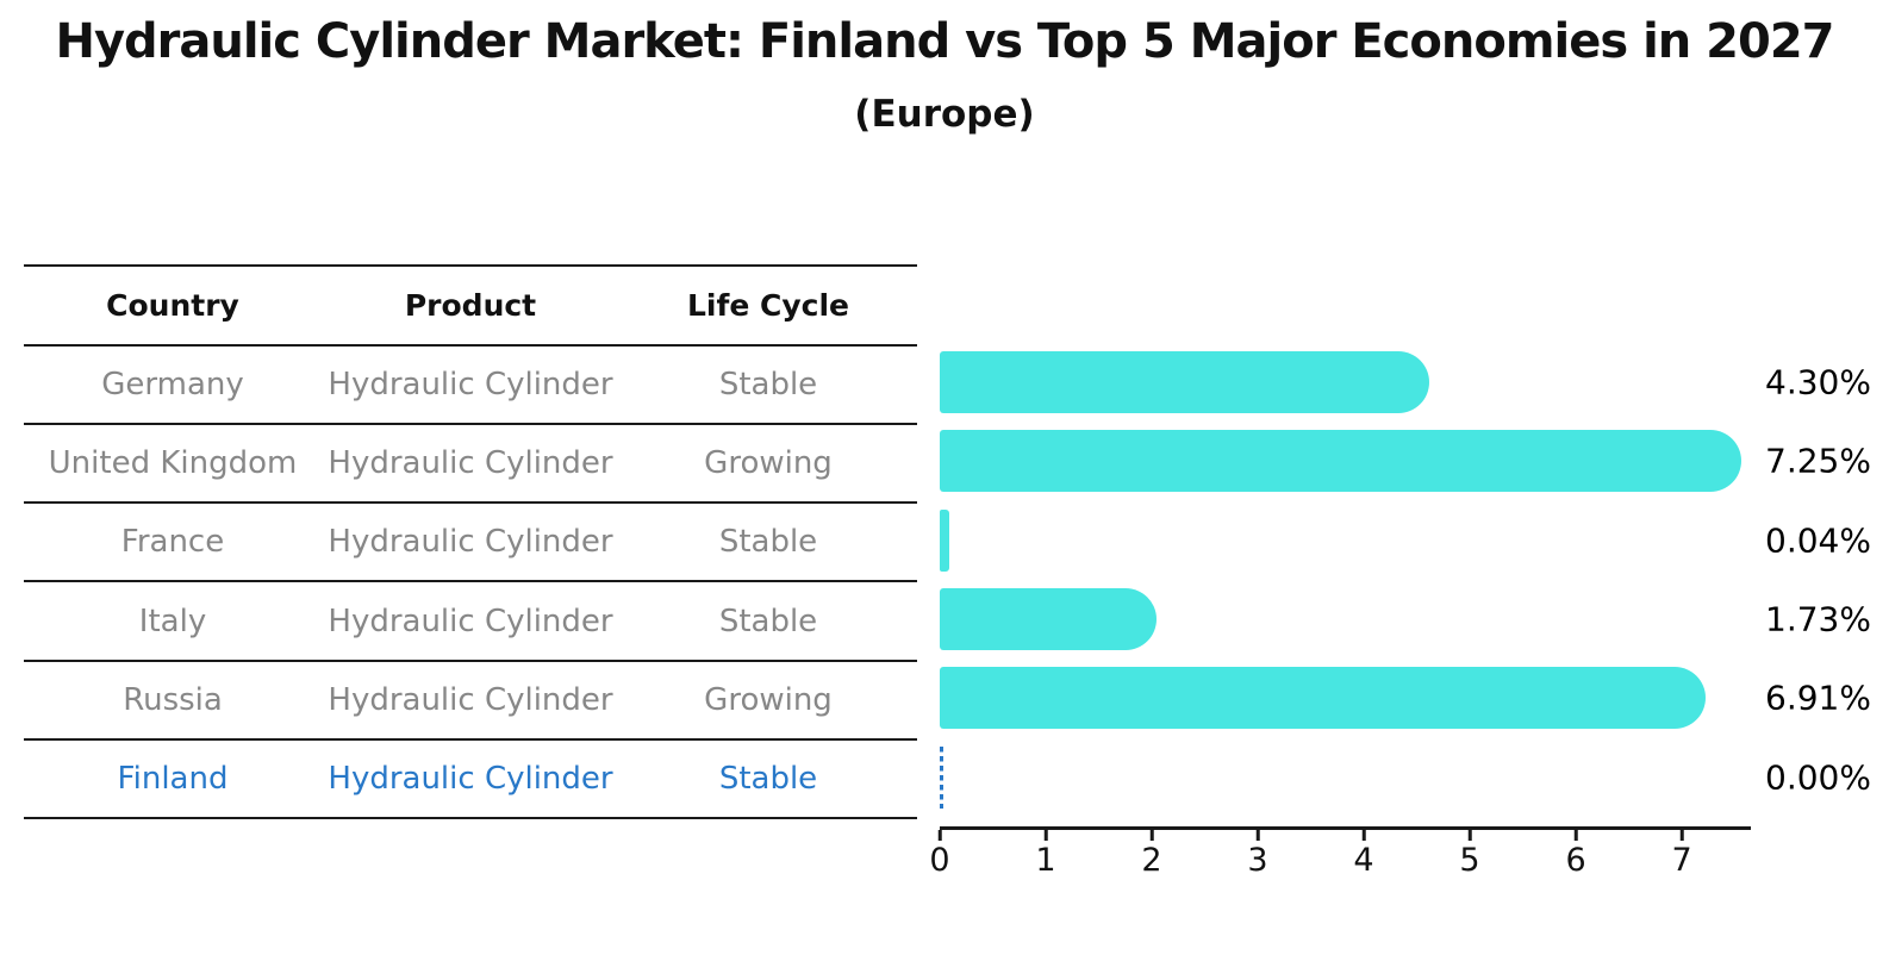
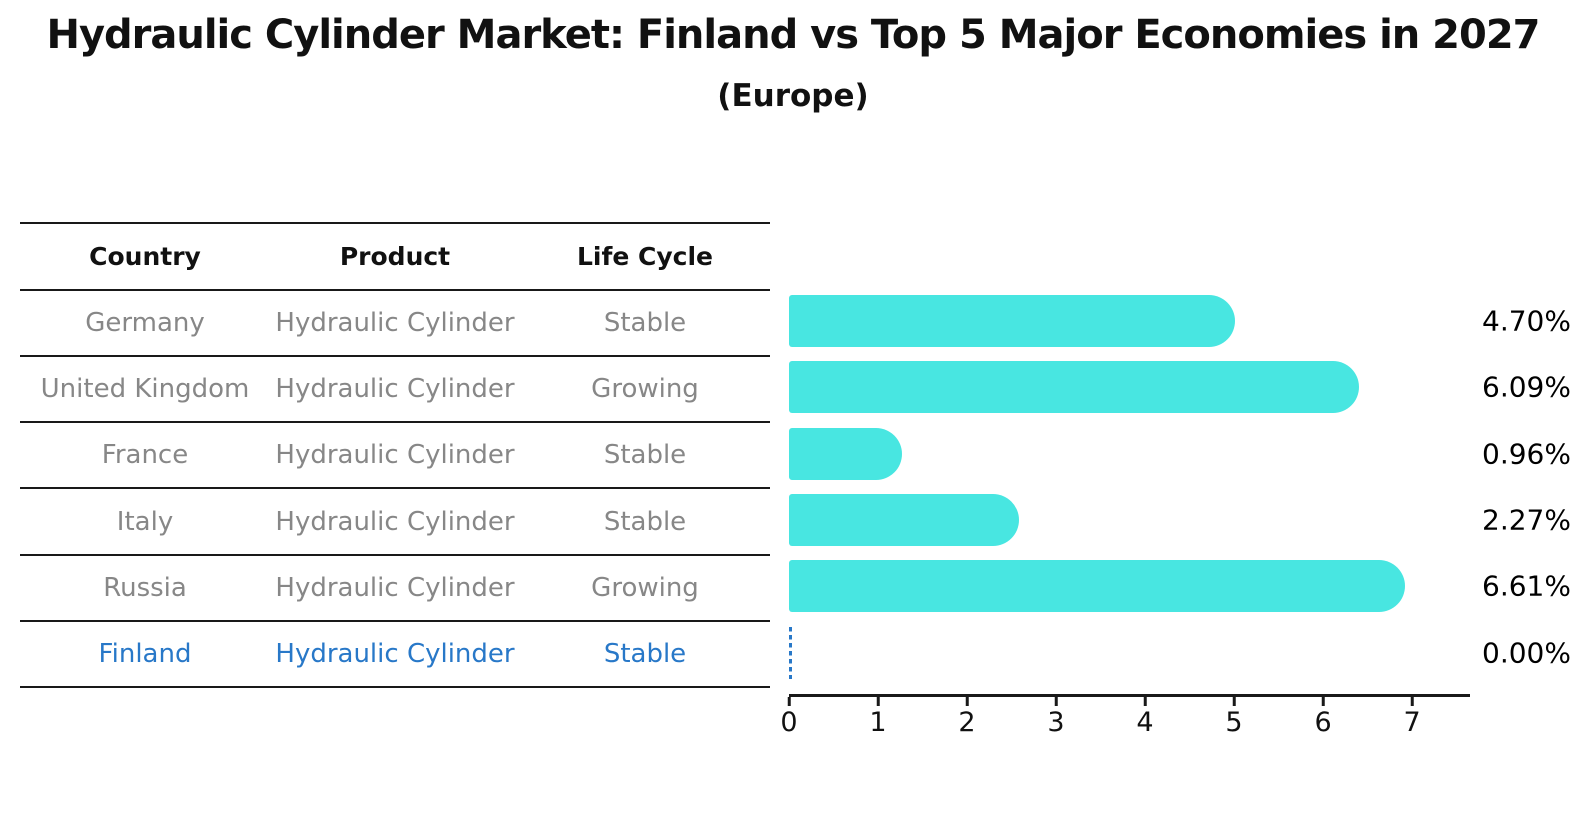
Germany: 4.30% -> 4.70%
United Kingdom: 7.25% -> 6.09%
France: 0.04% -> 0.96%
Italy: 1.73% -> 2.27%
Russia: 6.91% -> 6.61%
